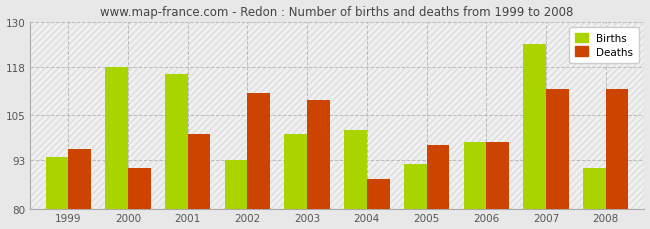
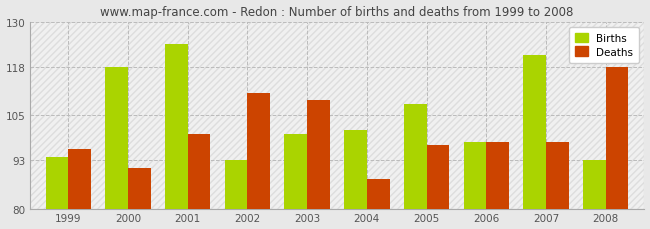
Births/2001: 116 -> 124
Births/2005: 92 -> 108
Births/2007: 124 -> 121
Deaths/2007: 112 -> 98
Births/2008: 91 -> 93
Deaths/2008: 112 -> 118
